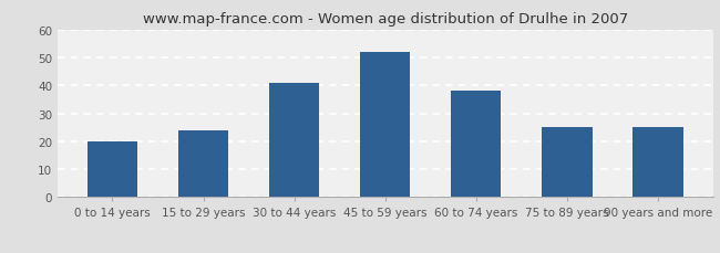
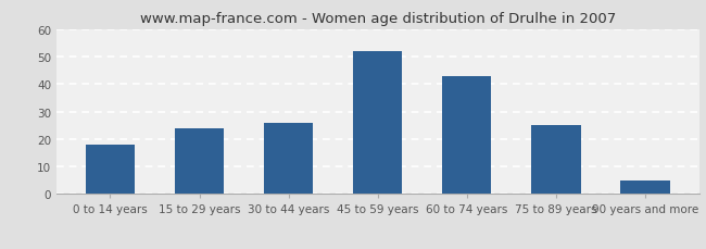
0 to 14 years: 20 -> 18
30 to 44 years: 41 -> 26
60 to 74 years: 38 -> 43
90 years and more: 25 -> 5
